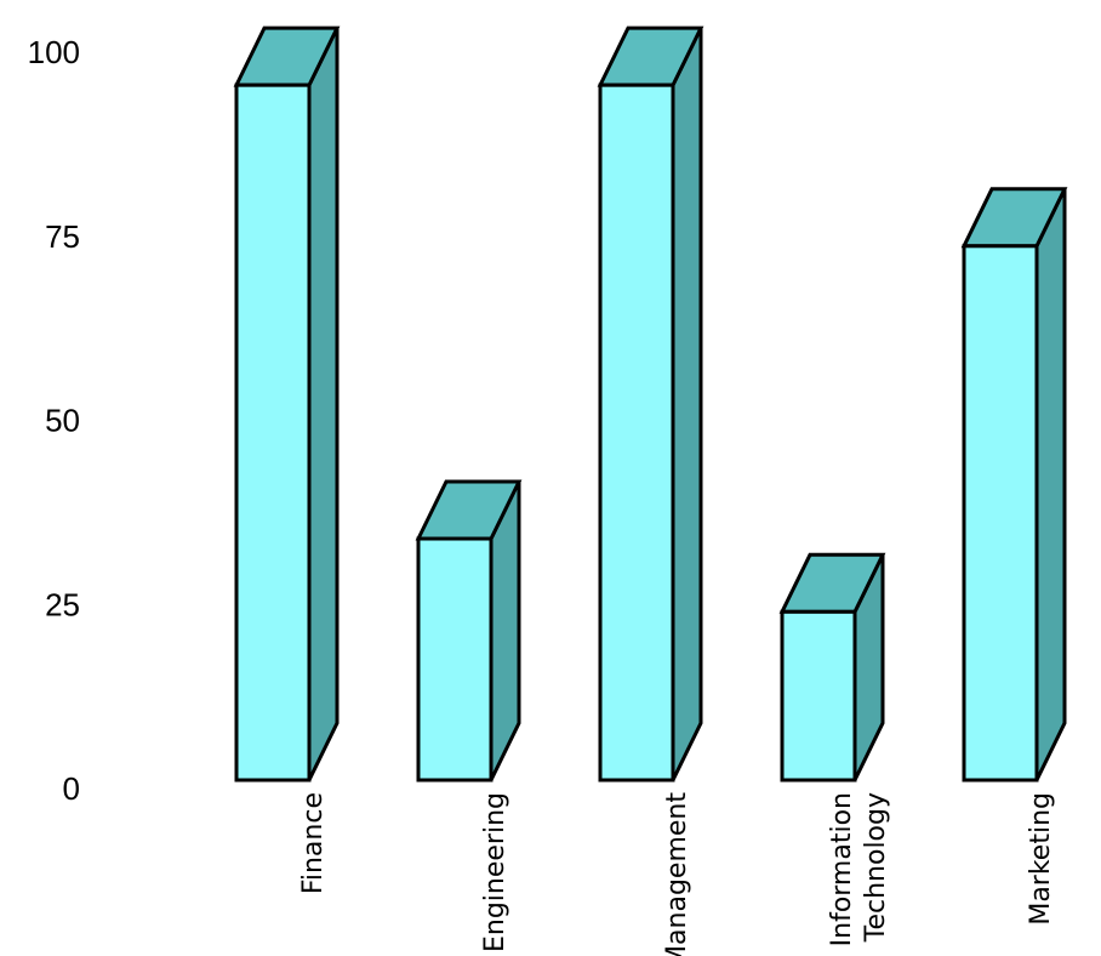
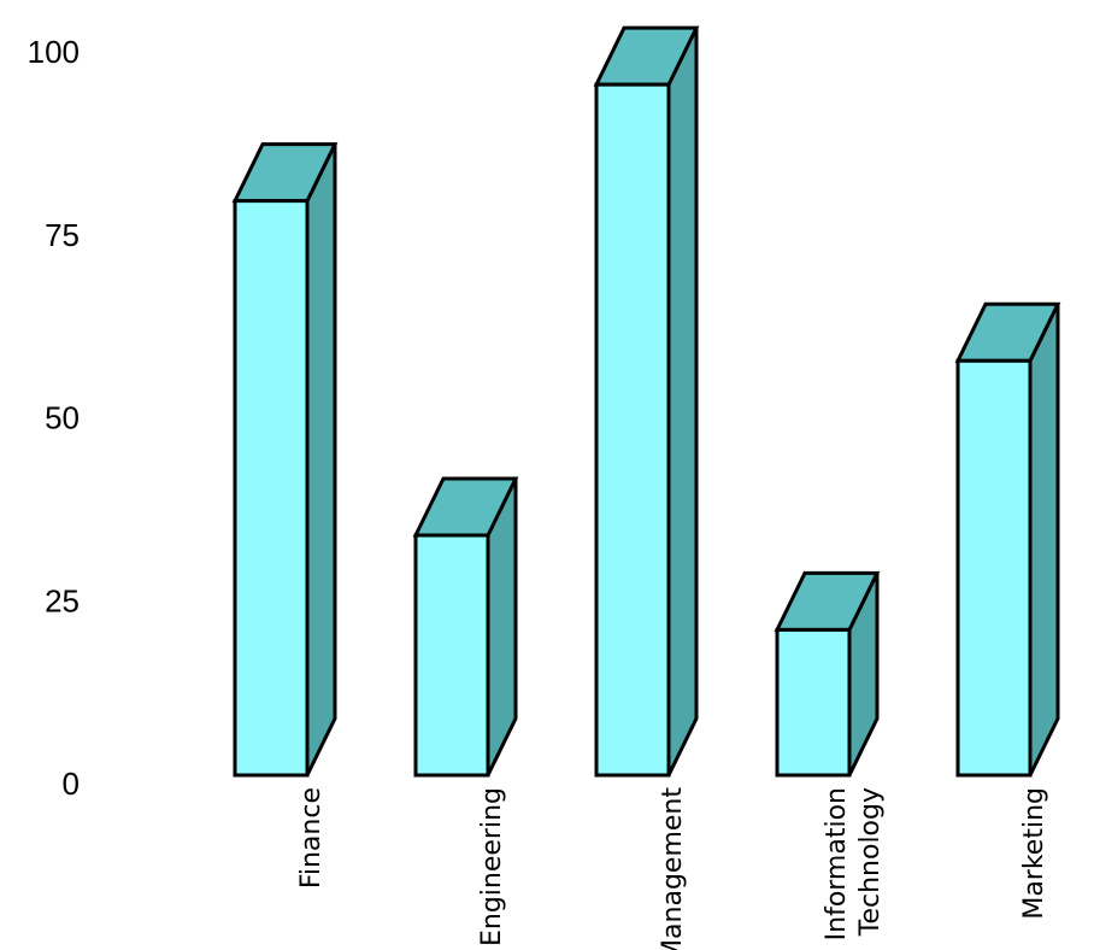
Finance: 95 -> 79
Information Technology: 23 -> 20
Marketing: 73 -> 57
